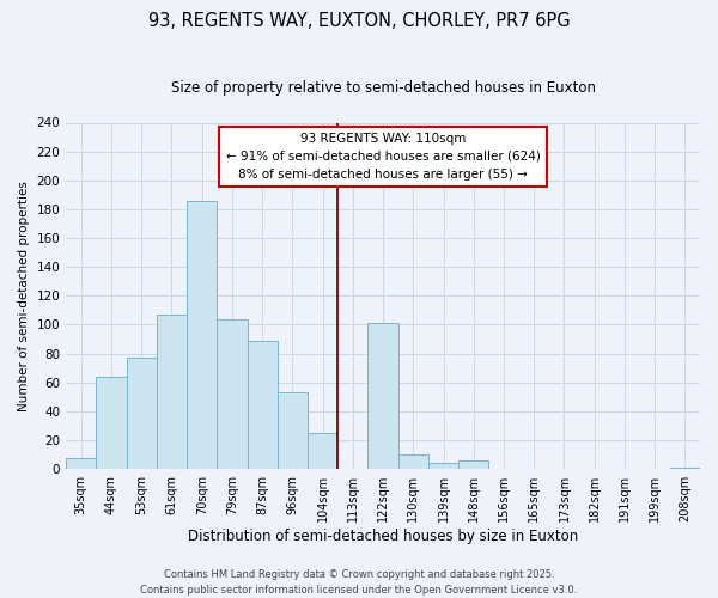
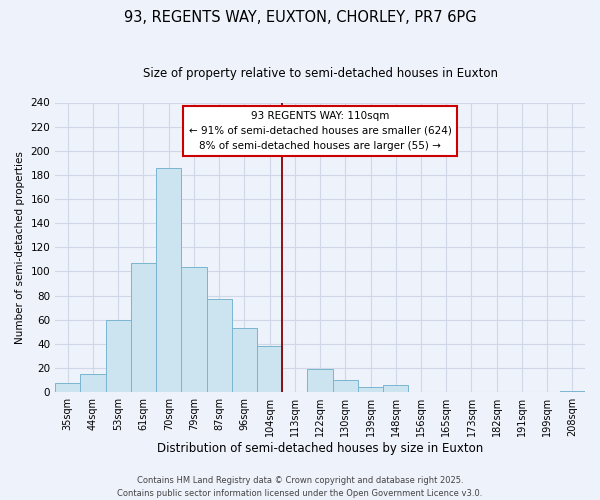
44sqm: 64 -> 15
53sqm: 77 -> 60
87sqm: 89 -> 77
104sqm: 25 -> 38
122sqm: 101 -> 19
